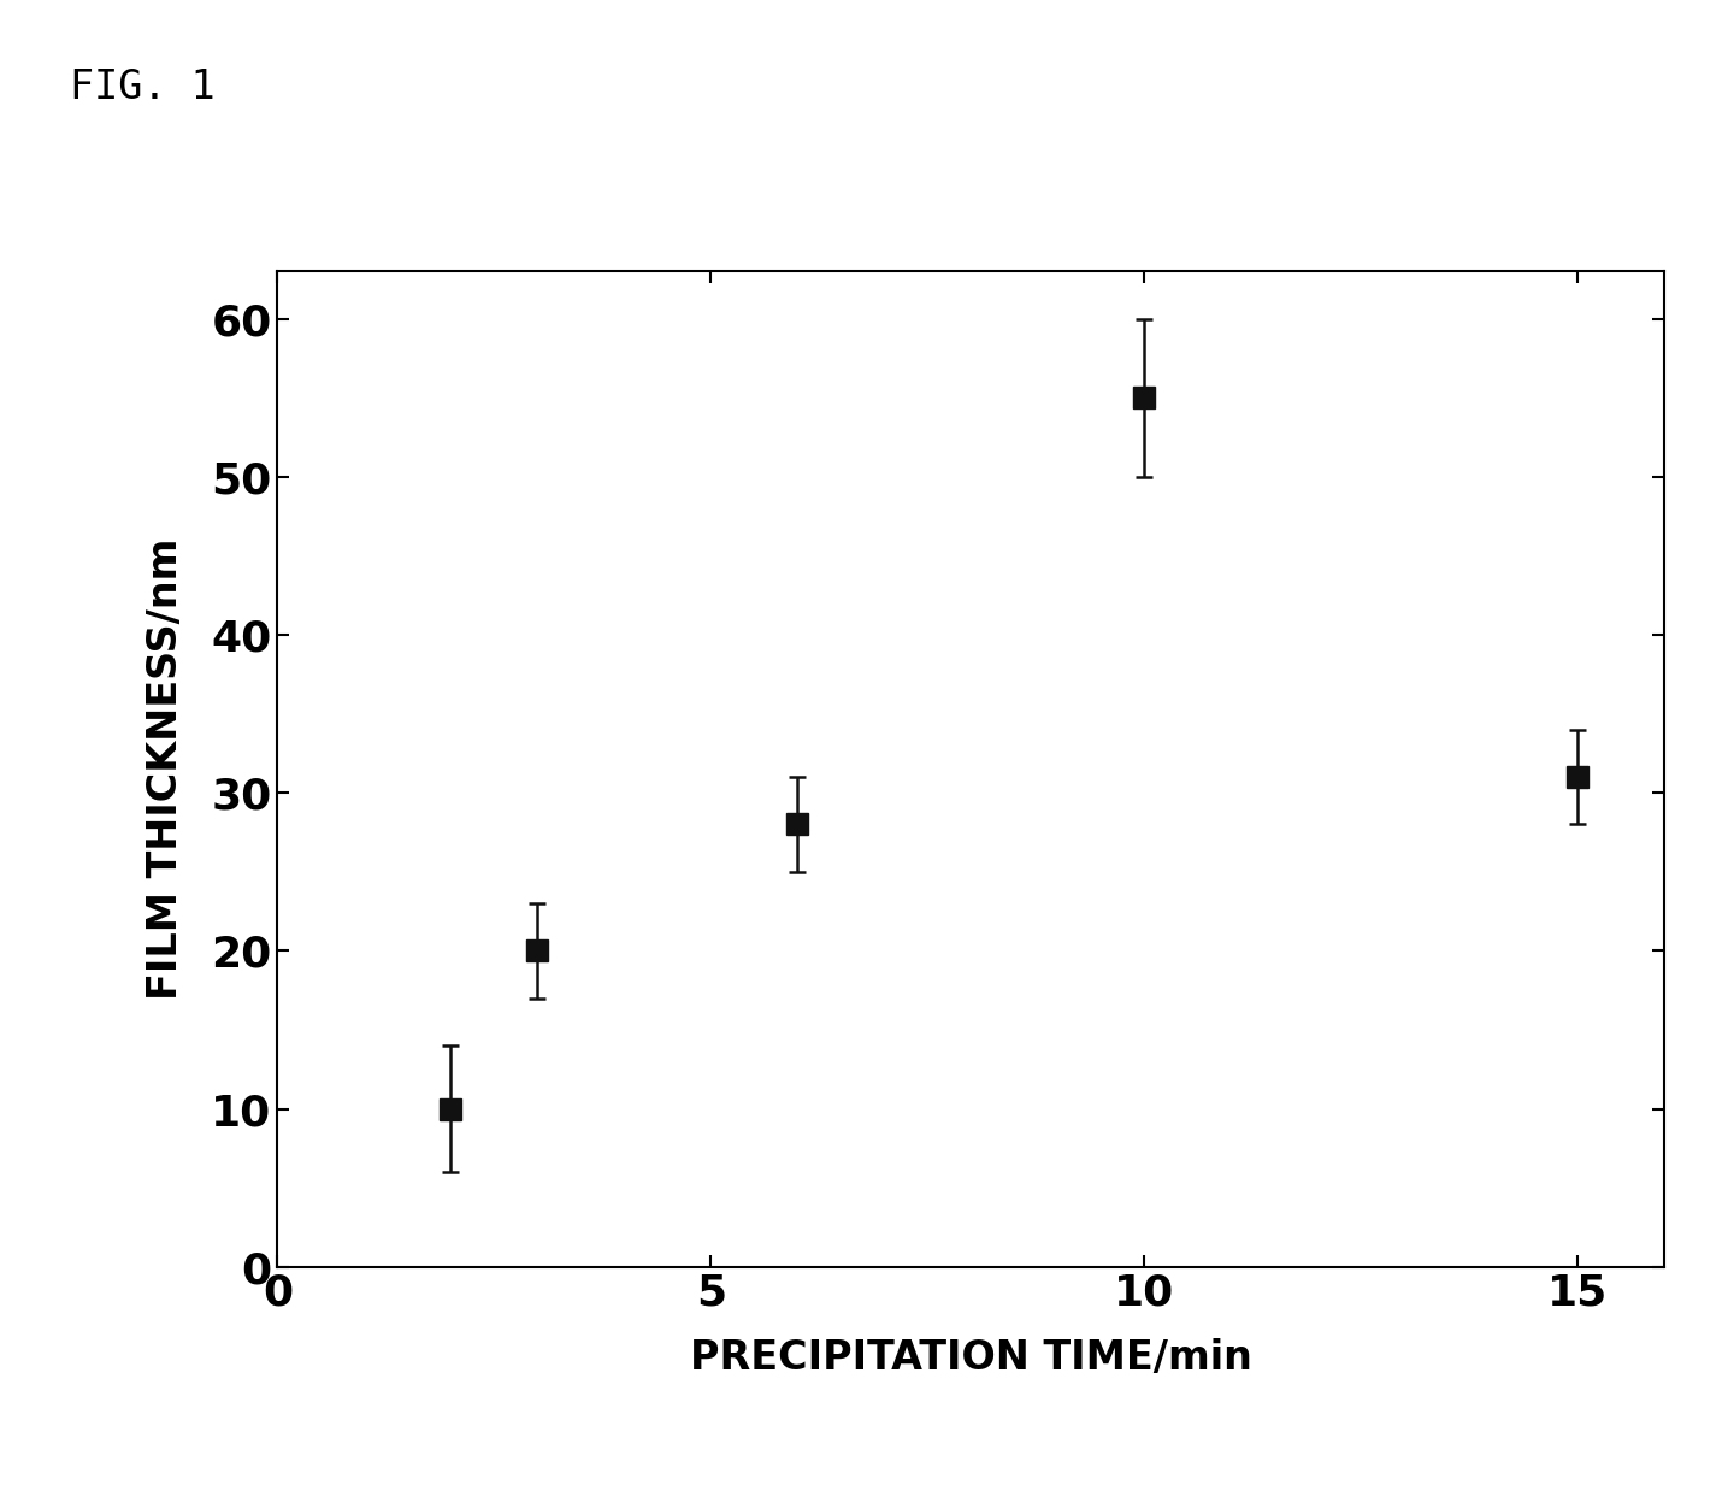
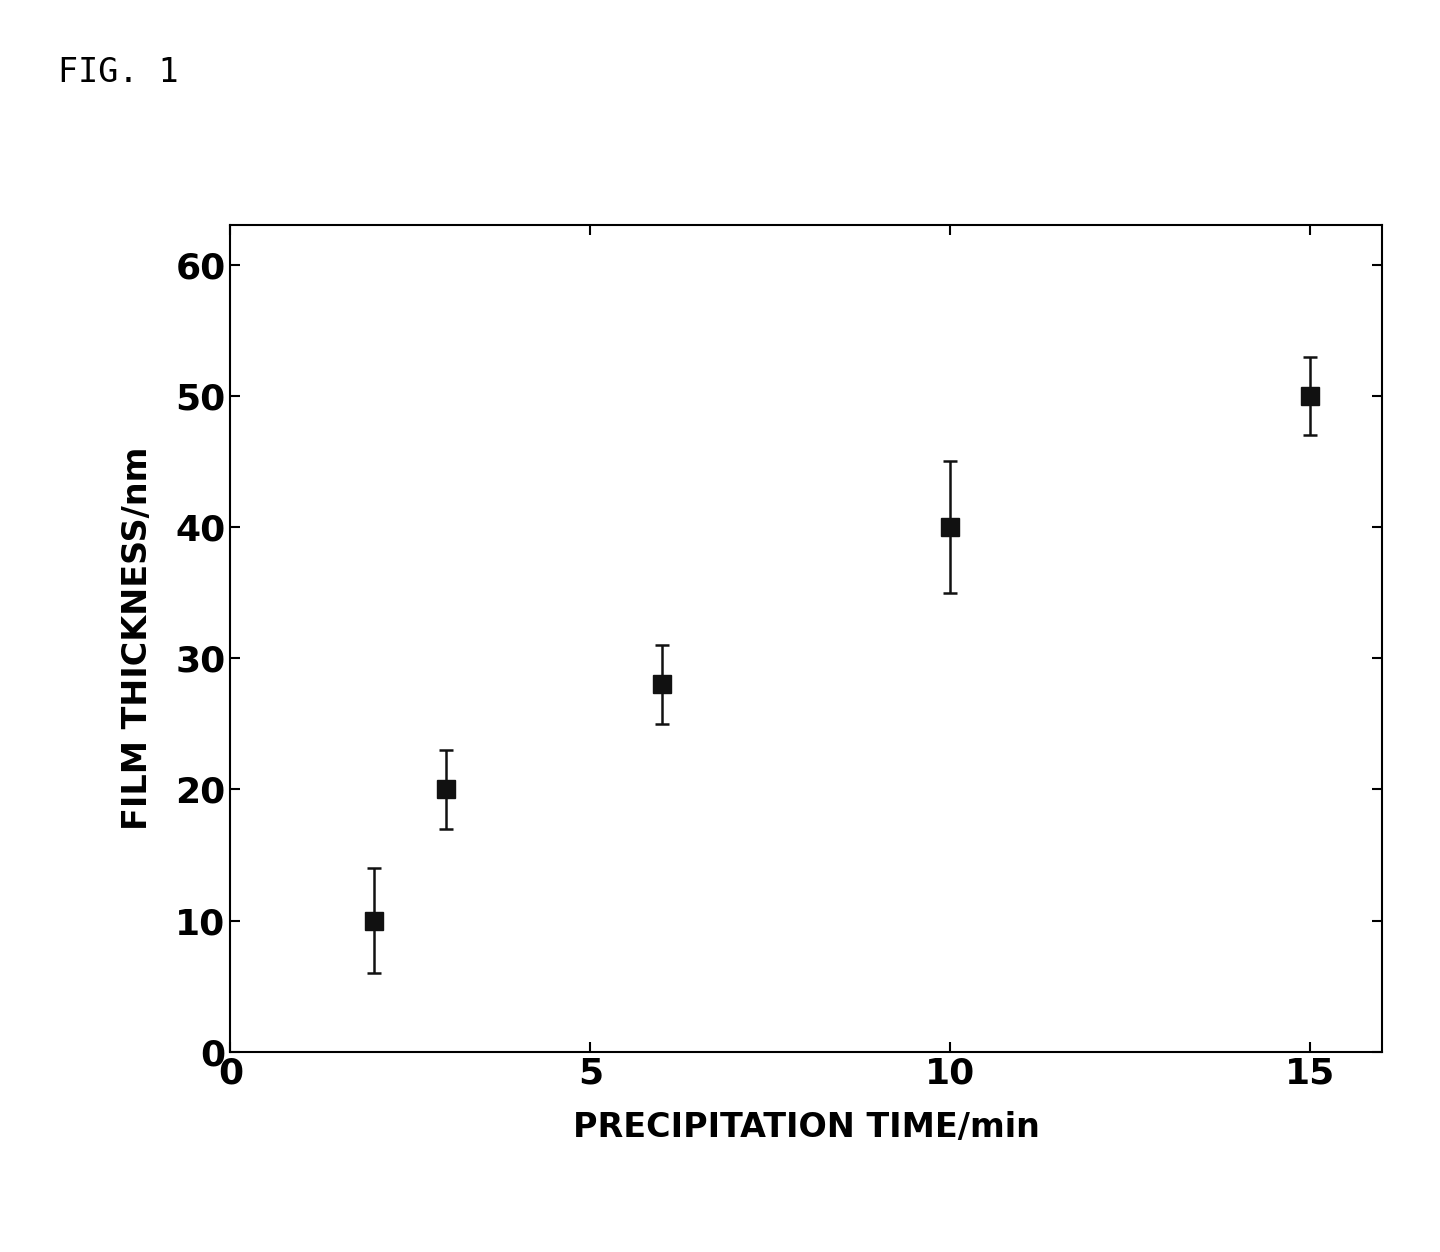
10: 55 -> 40
15: 31 -> 50
